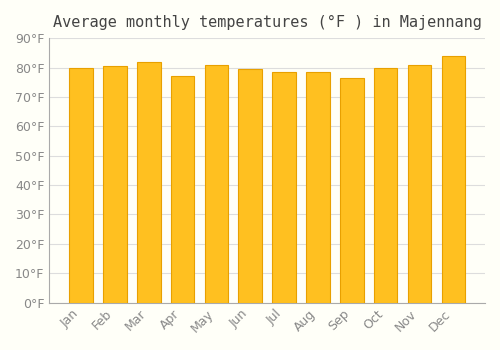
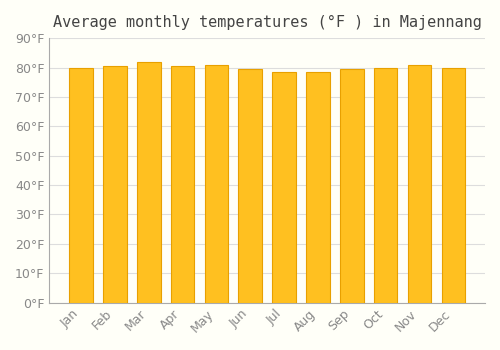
Apr: 77.0°F -> 80.5°F
Sep: 76.5°F -> 79.5°F
Dec: 84.0°F -> 80.0°F
